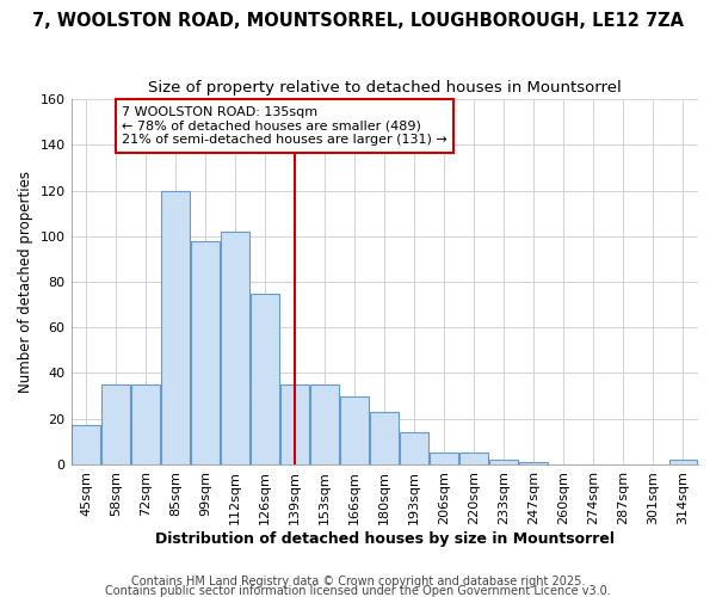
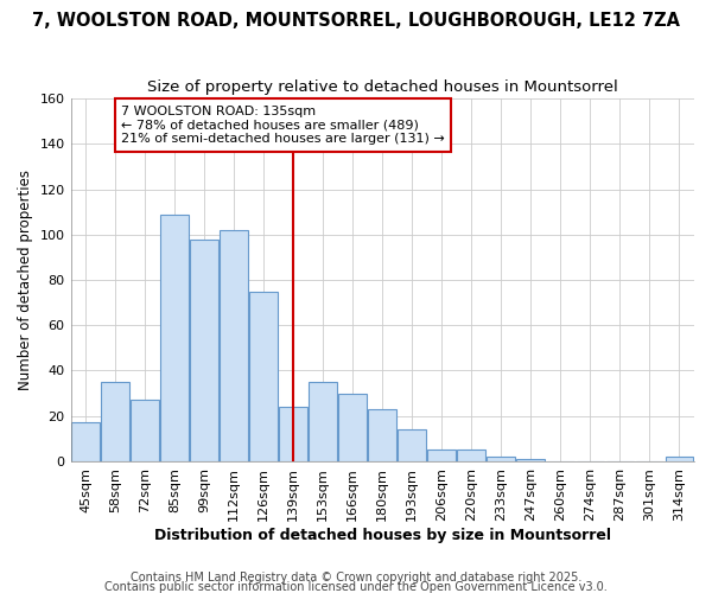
72sqm: 35 -> 27
85sqm: 120 -> 109
139sqm: 35 -> 24
